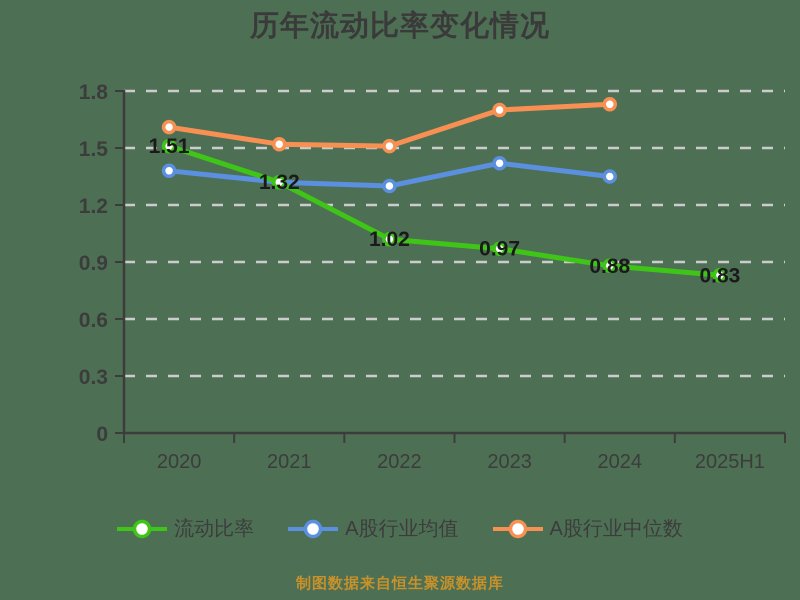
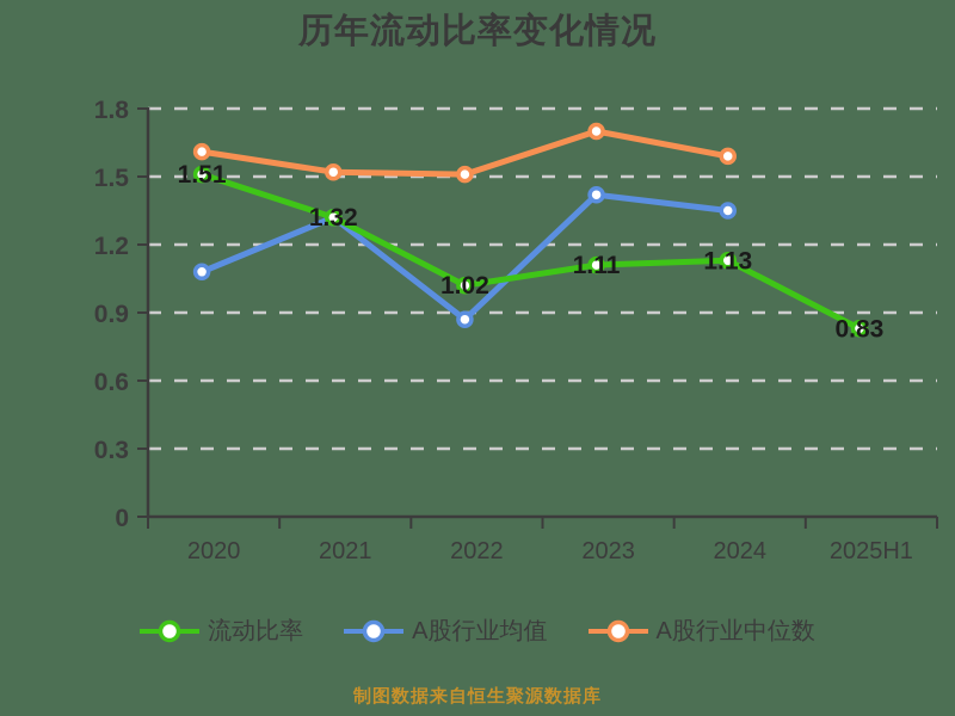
A股行业均值/2020: 1.38 -> 1.08
A股行业均值/2022: 1.30 -> 0.87
流动比率/2023: 0.97 -> 1.11
流动比率/2024: 0.88 -> 1.13
A股行业中位数/2024: 1.73 -> 1.59
